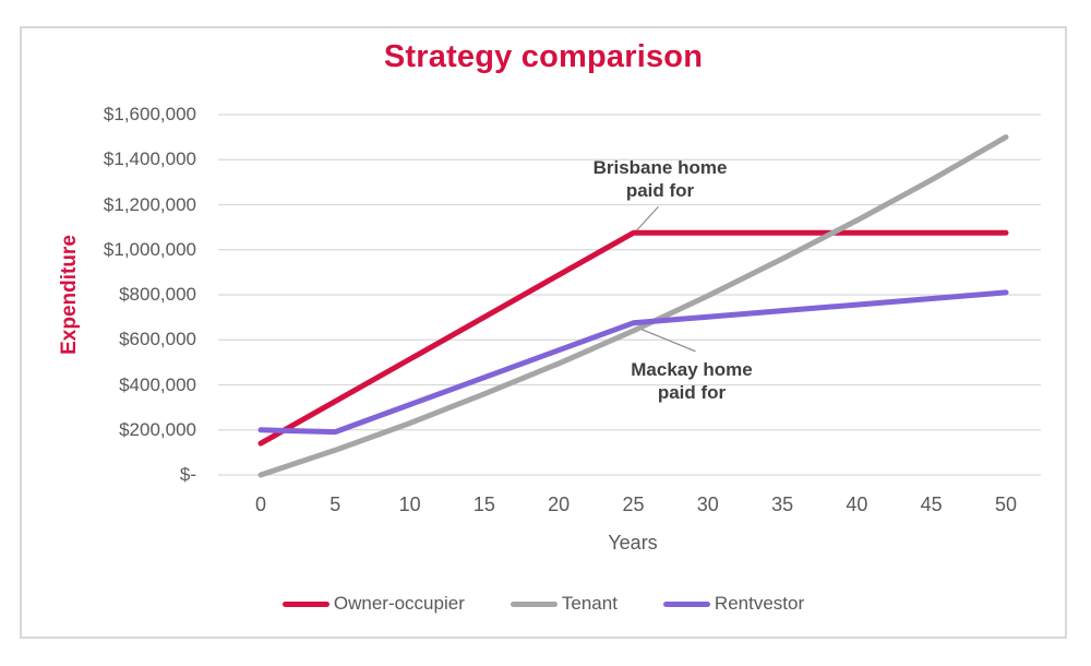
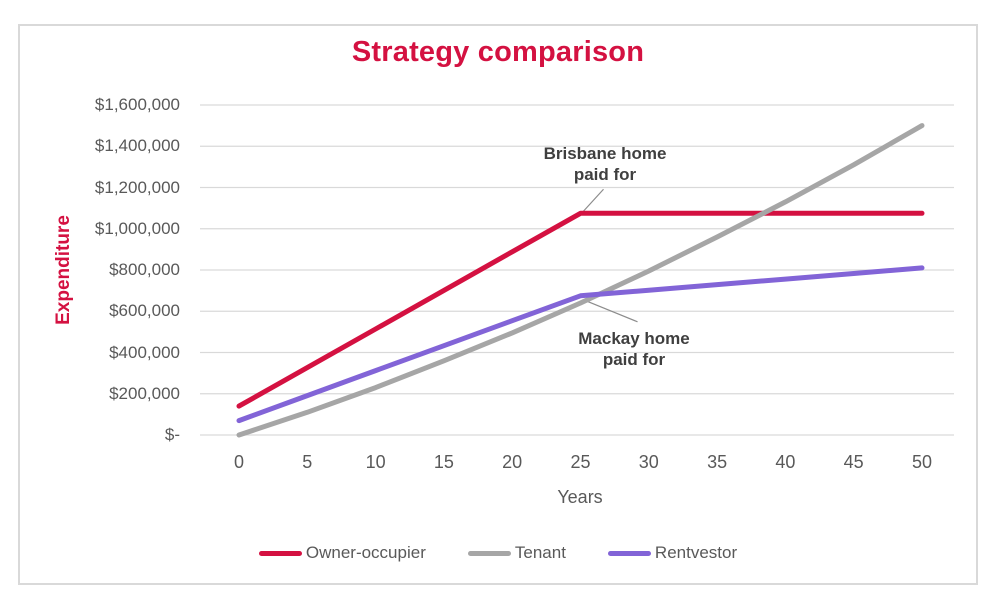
Rentvestor/0: $200000 -> $70000
